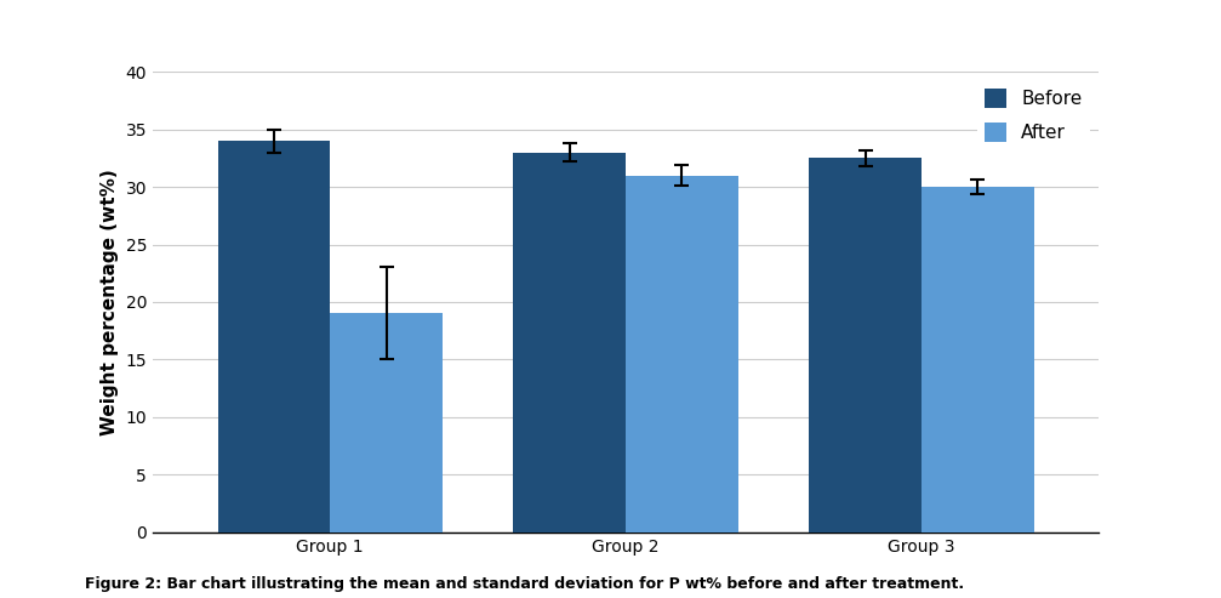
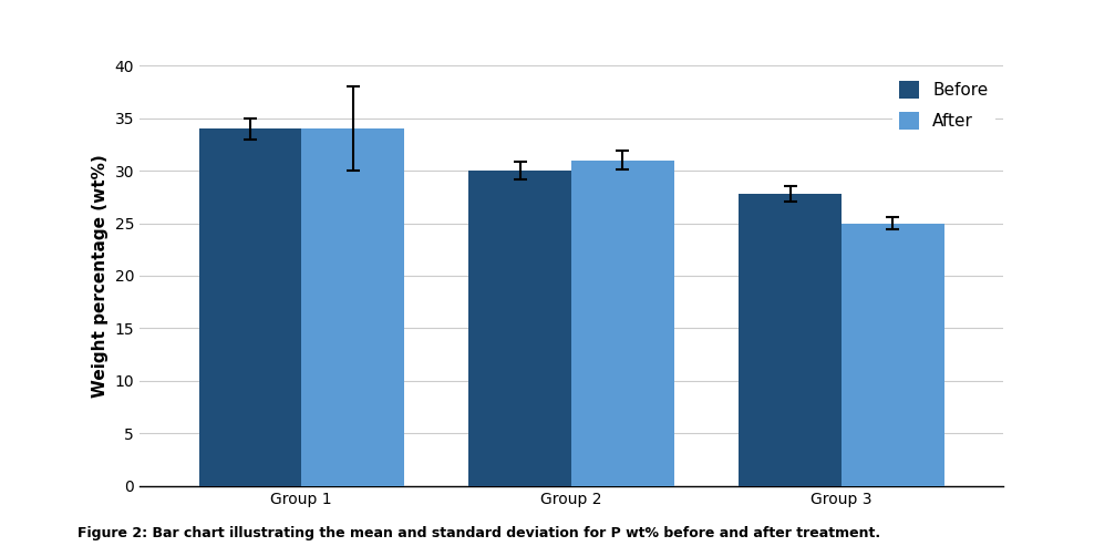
After/Group 1: 19 -> 34
Before/Group 2: 33.0 -> 30.0
Before/Group 3: 32.5 -> 27.8
After/Group 3: 30 -> 25
